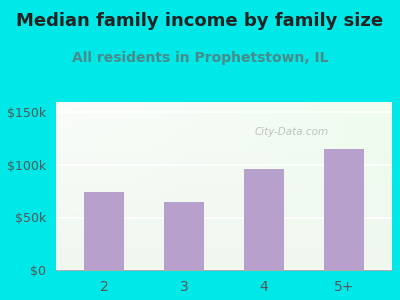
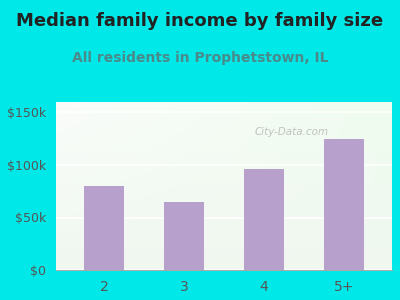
2: $74k -> $80k
5+: $115k -> $125k
